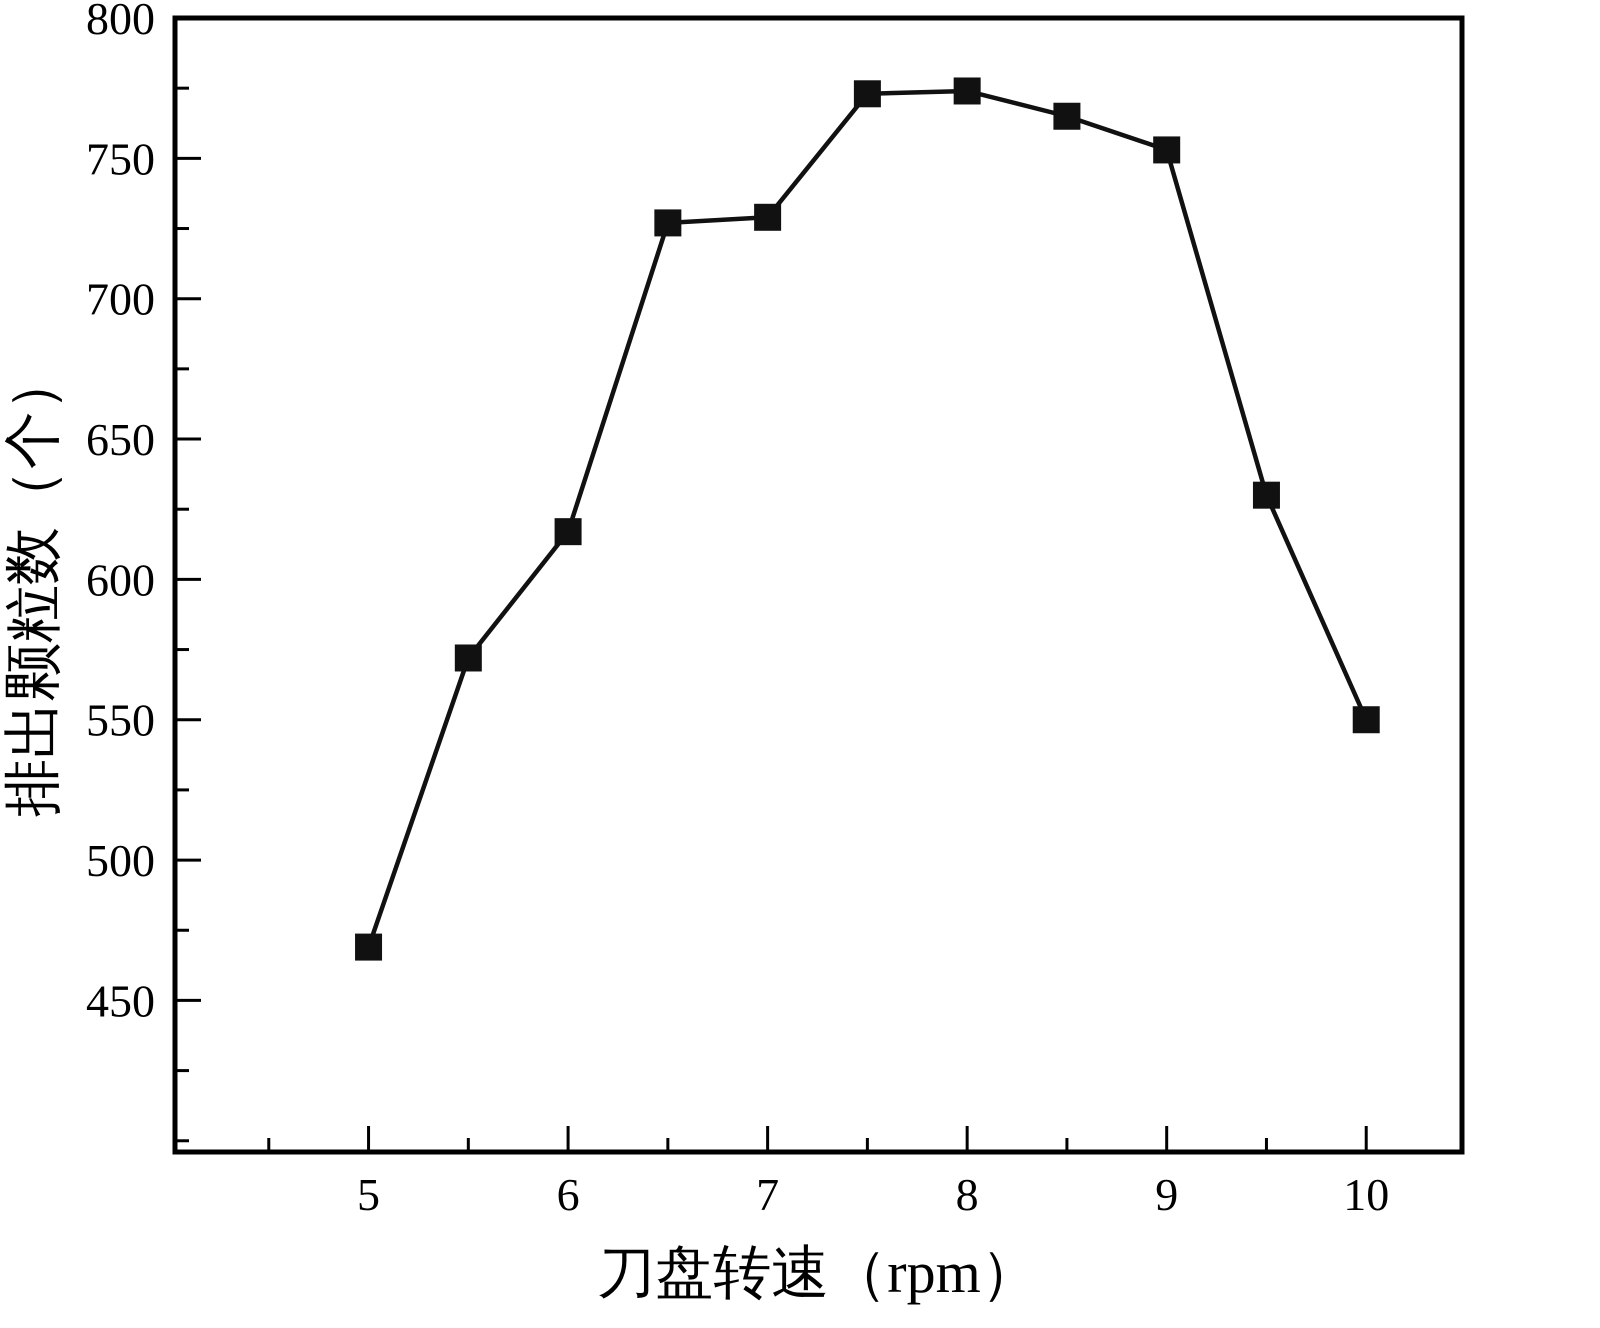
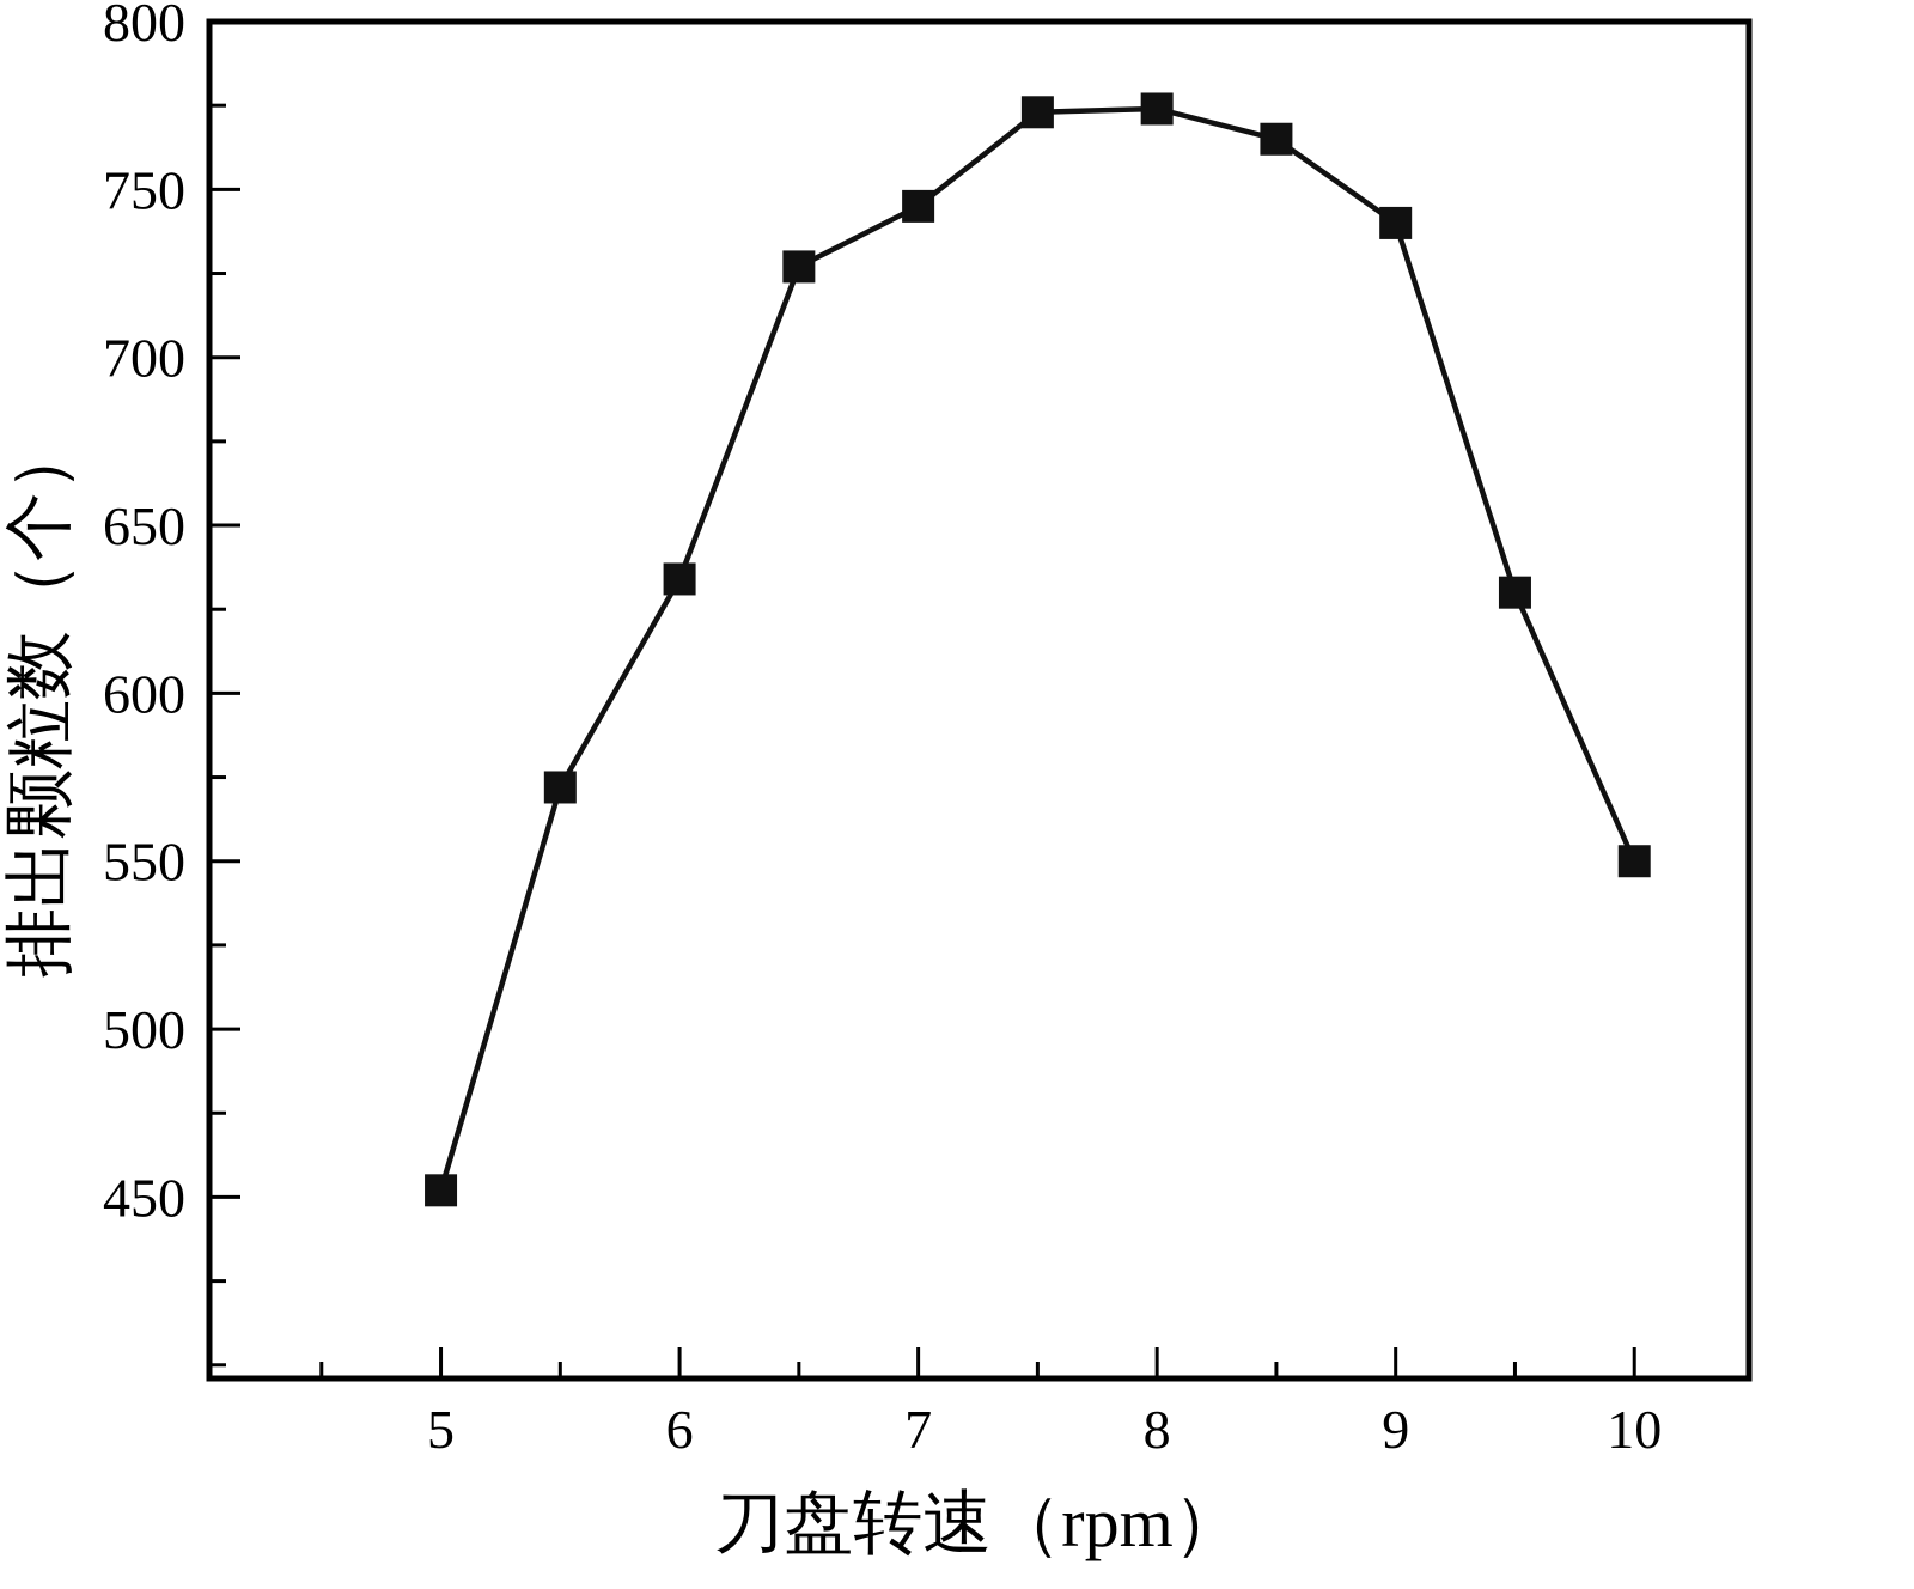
5: 469 -> 452
6: 617 -> 634
7: 729 -> 745
9: 753 -> 740
